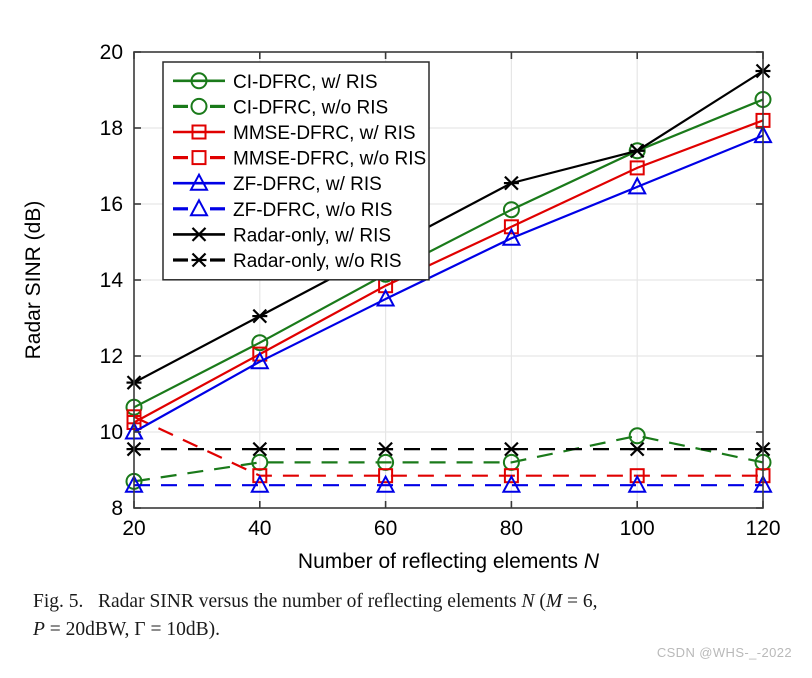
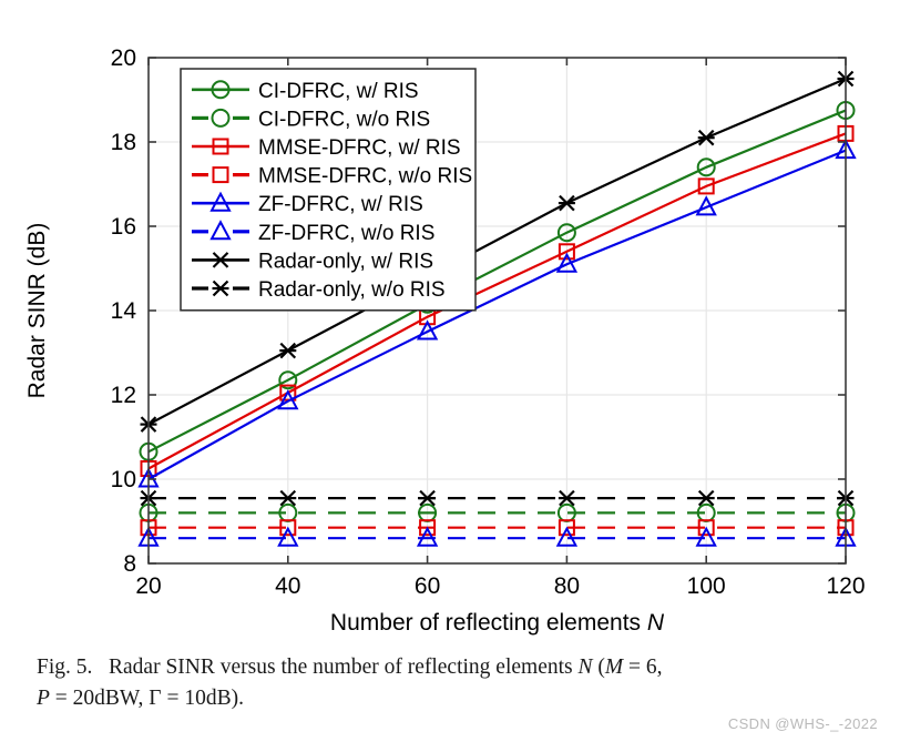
CI-DFRC, w/o RIS/20: 8.7 -> 9.2
MMSE-DFRC, w/o RIS/20: 10.4 -> 8.8
CI-DFRC, w/o RIS/100: 9.9 -> 9.2
Radar-only, w/ RIS/100: 17.4 -> 18.1
